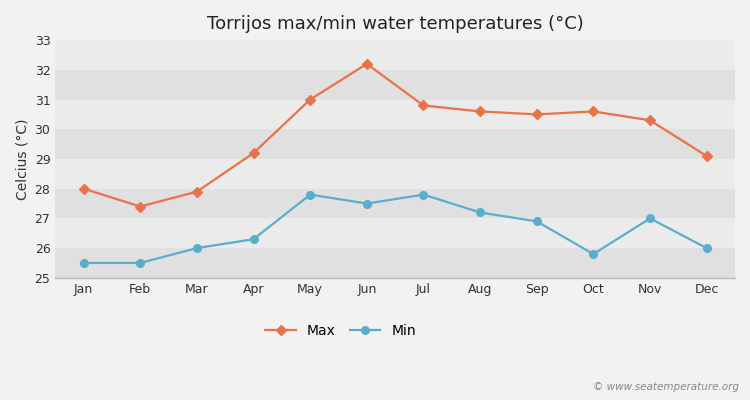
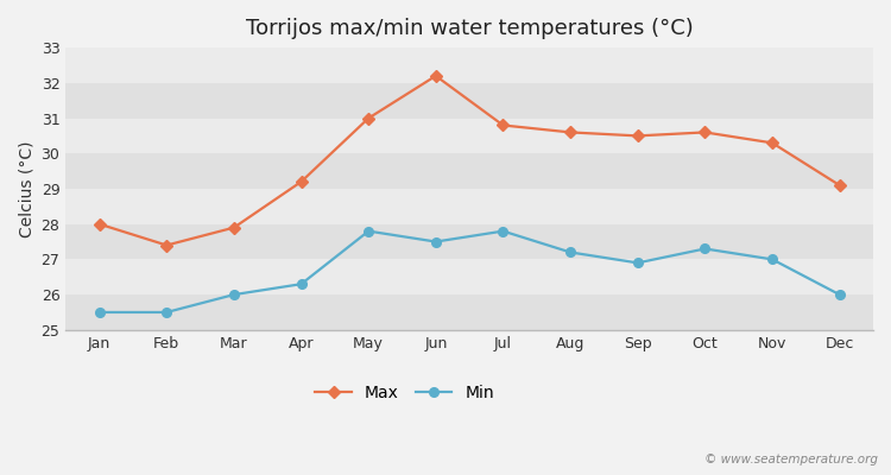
Min/Oct: 25.8 -> 27.3
